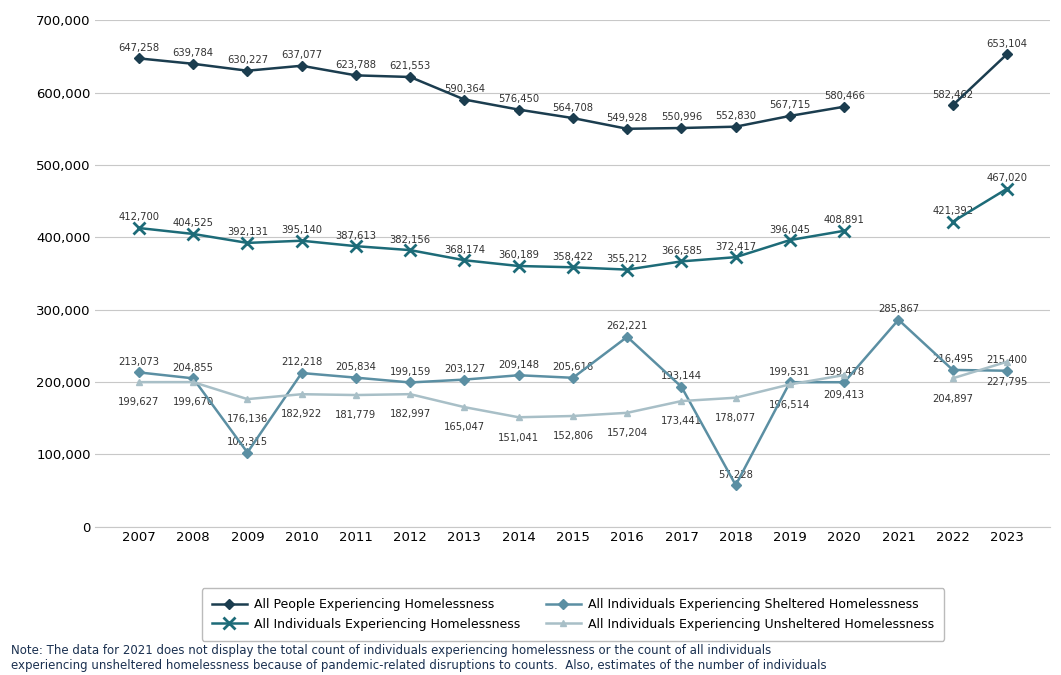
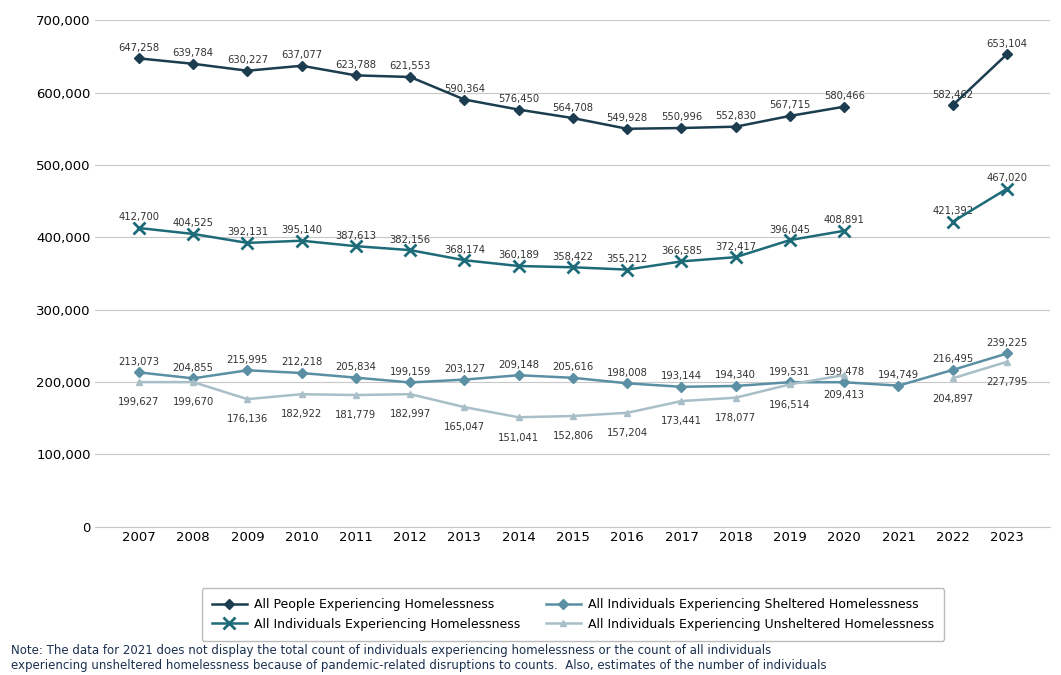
All Individuals Experiencing Sheltered Homelessness/2009: 102,315 -> 215,995
All Individuals Experiencing Sheltered Homelessness/2016: 262,221 -> 198,008
All Individuals Experiencing Sheltered Homelessness/2018: 57,228 -> 194,340
All Individuals Experiencing Sheltered Homelessness/2021: 285,867 -> 194,749
All Individuals Experiencing Sheltered Homelessness/2023: 215,400 -> 239,225
